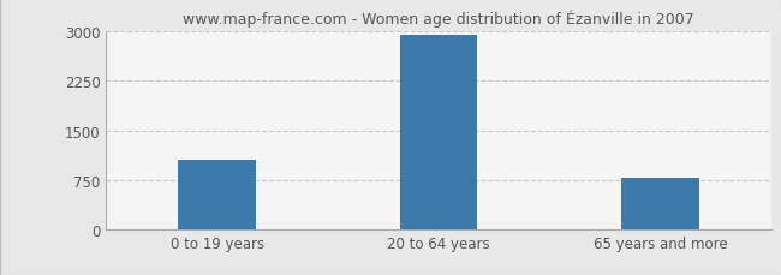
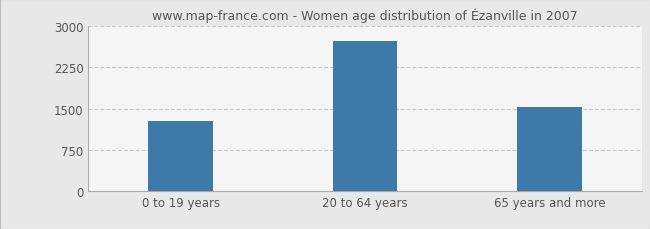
0 to 19 years: 1050 -> 1280
20 to 64 years: 2950 -> 2720
65 years and more: 780 -> 1520
